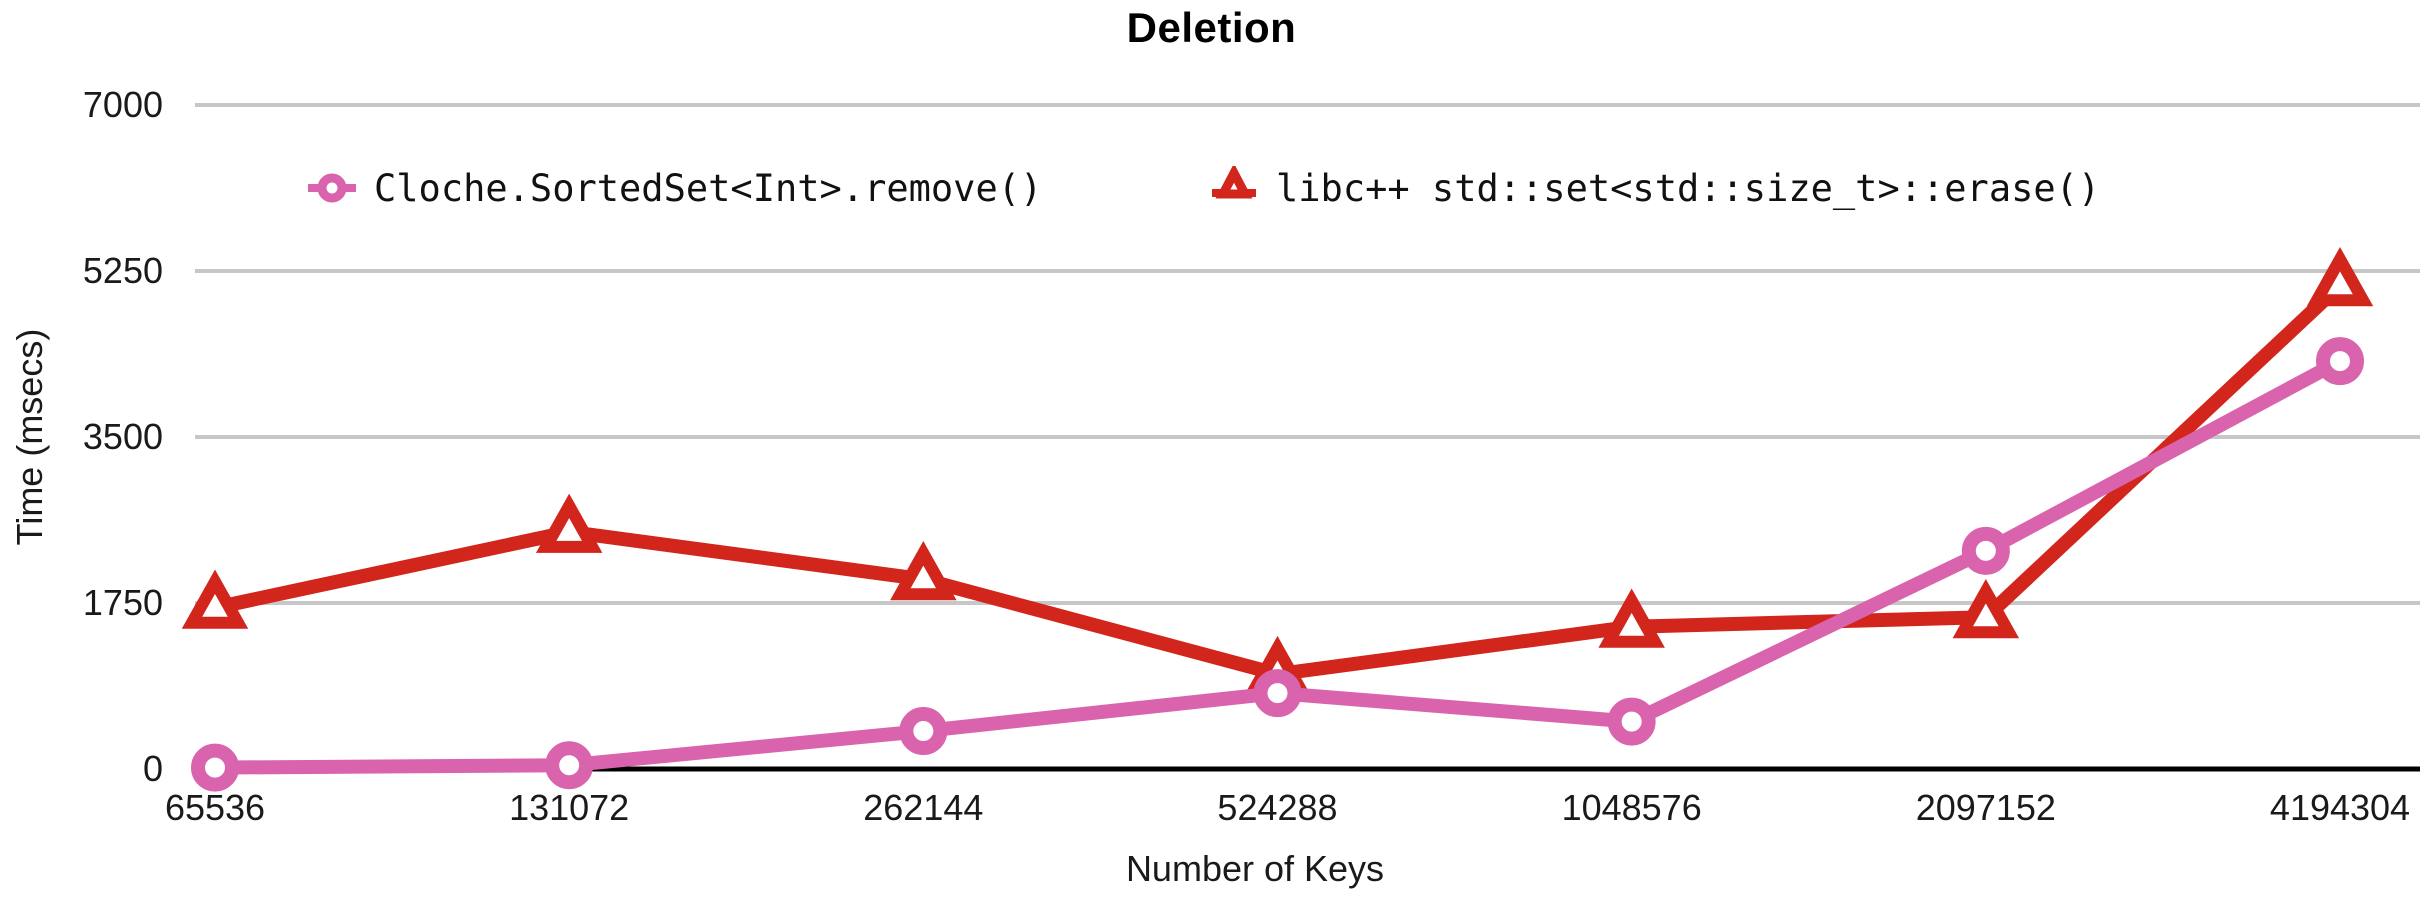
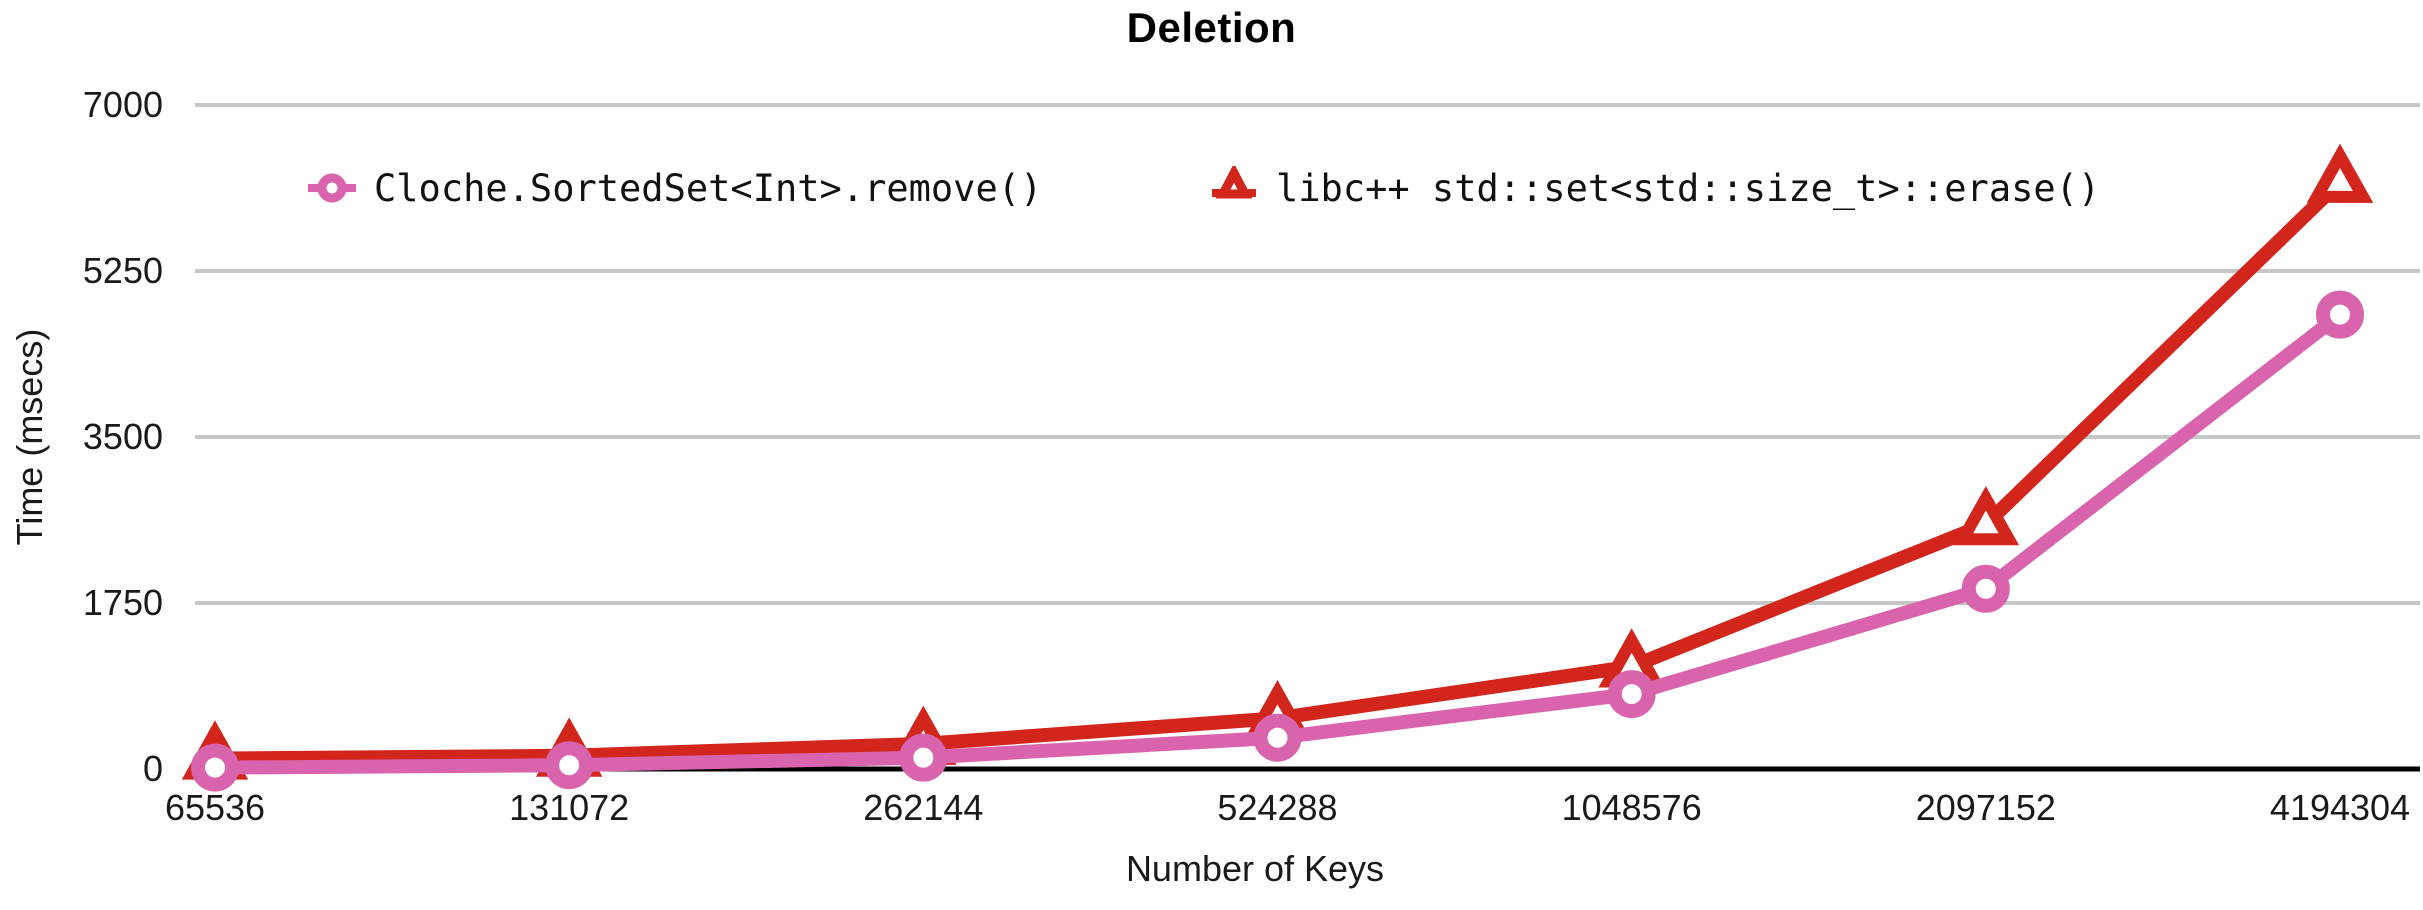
libc++ std::set<std::size_t>::erase()/65536: 1700 -> 100
libc++ std::set<std::size_t>::erase()/131072: 2500 -> 100
Cloche.SortedSet<Int>.remove()/262144: 400 -> 100
libc++ std::set<std::size_t>::erase()/262144: 2000 -> 300
Cloche.SortedSet<Int>.remove()/524288: 800 -> 300
libc++ std::set<std::size_t>::erase()/524288: 1000 -> 500
Cloche.SortedSet<Int>.remove()/1048576: 500 -> 800
libc++ std::set<std::size_t>::erase()/1048576: 1500 -> 1100
Cloche.SortedSet<Int>.remove()/2097152: 2300 -> 1900
libc++ std::set<std::size_t>::erase()/2097152: 1600 -> 2600
Cloche.SortedSet<Int>.remove()/4194304: 4300 -> 4800
libc++ std::set<std::size_t>::erase()/4194304: 5100 -> 6200
